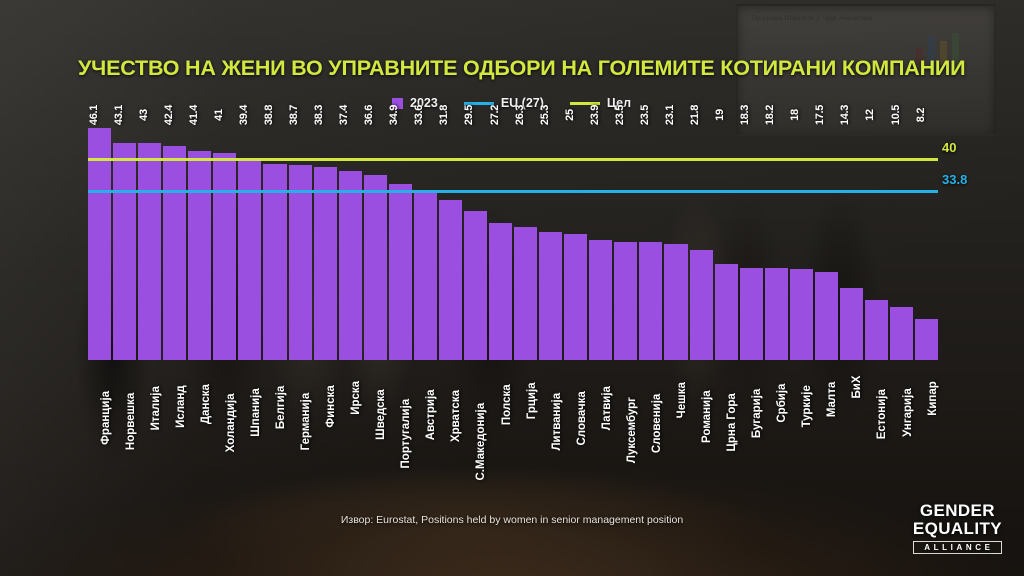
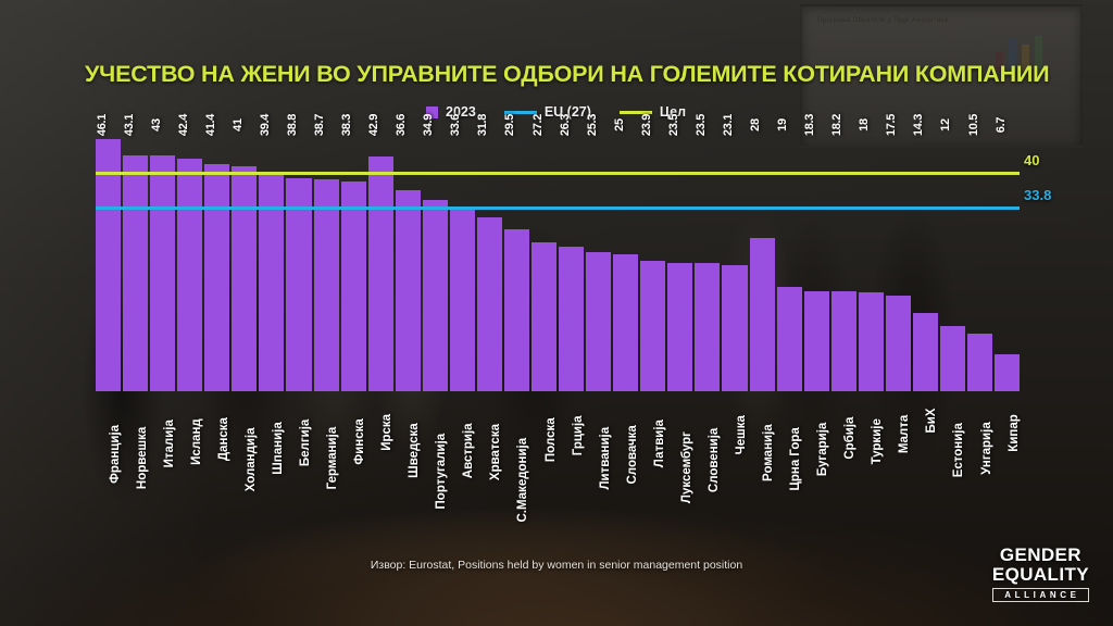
Ирска: 37.4 -> 42.9
Романија: 21.8 -> 28
Кипар: 8.2 -> 6.7
